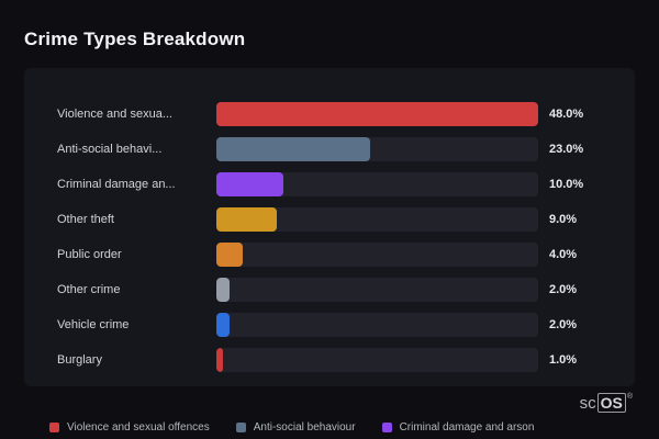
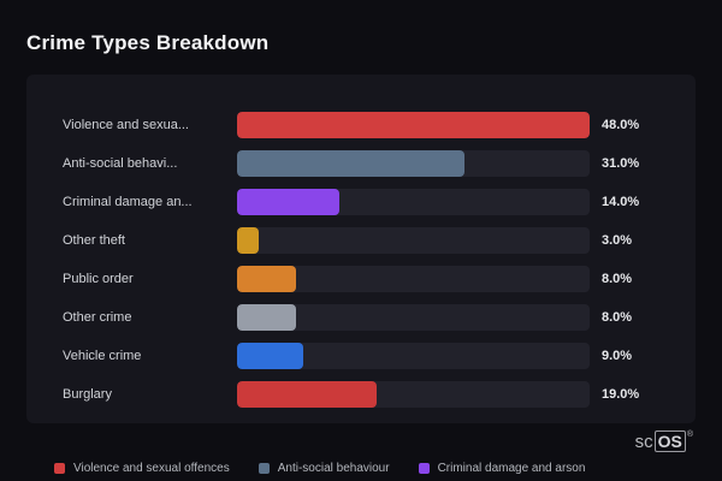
Anti-social behavi...: 23.0% -> 31.0%
Criminal damage an...: 10.0% -> 14.0%
Other theft: 9.0% -> 3.0%
Public order: 4.0% -> 8.0%
Other crime: 2.0% -> 8.0%
Vehicle crime: 2.0% -> 9.0%
Burglary: 1.0% -> 19.0%
